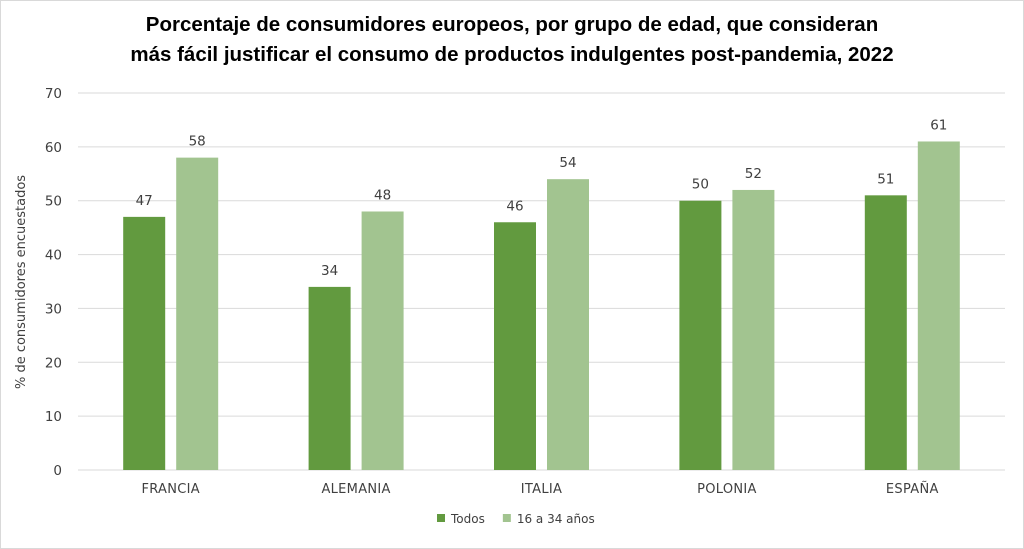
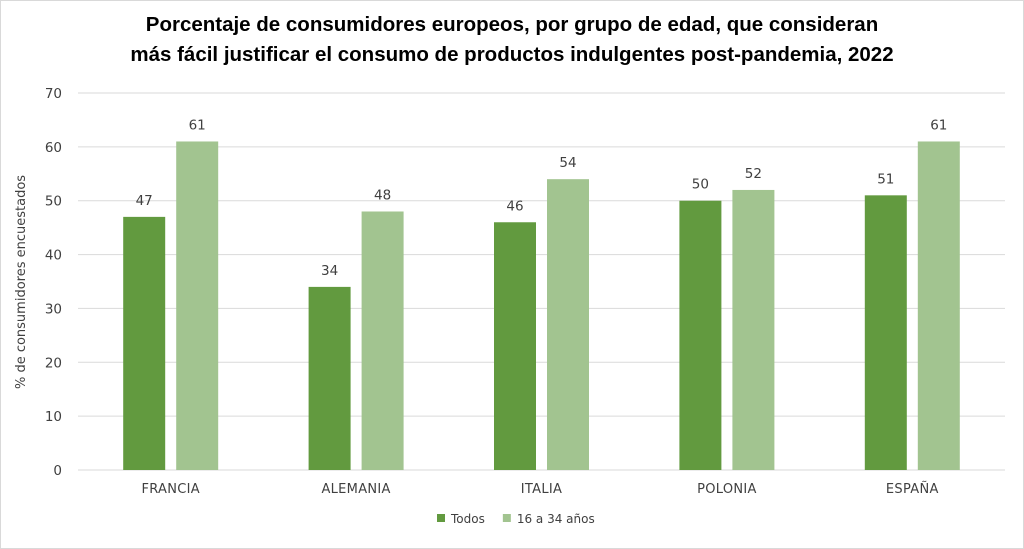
16 a 34 años/FRANCIA: 58 -> 61
